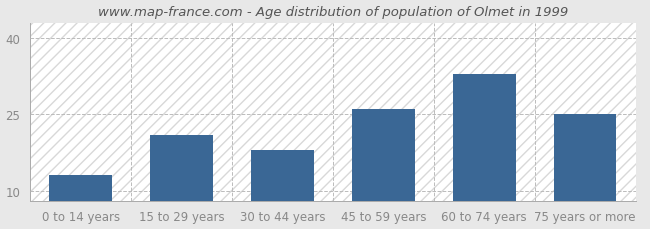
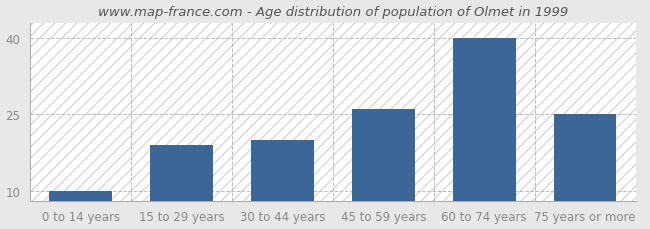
0 to 14 years: 13 -> 10
15 to 29 years: 21 -> 19
30 to 44 years: 18 -> 20
60 to 74 years: 33 -> 40
